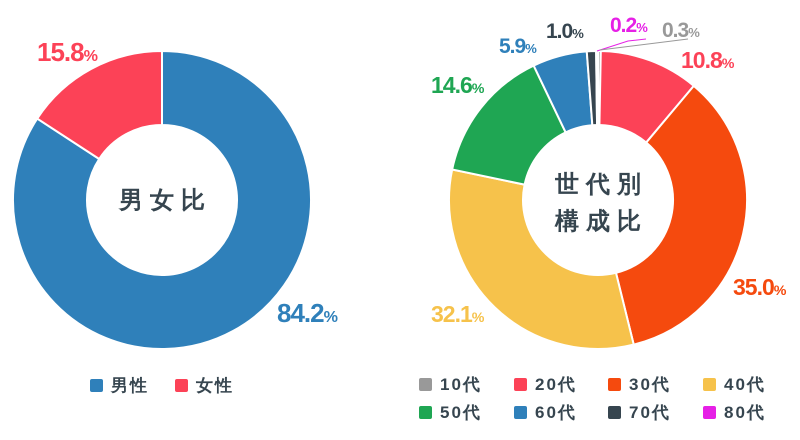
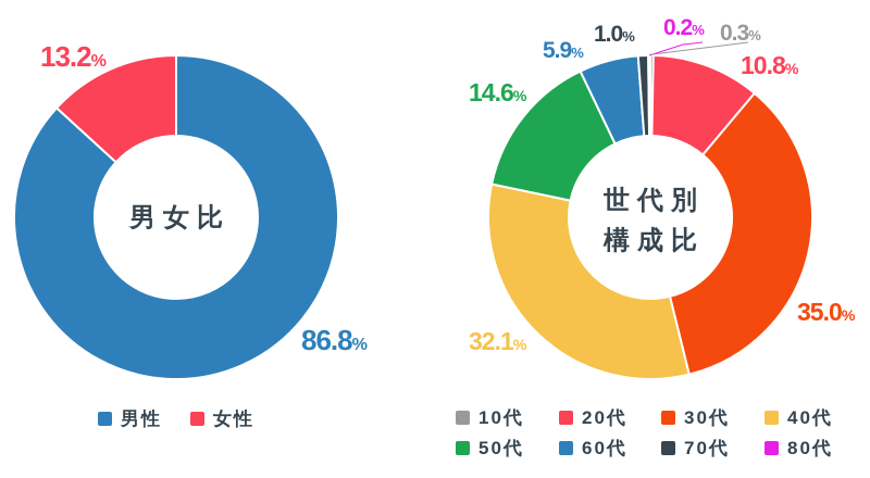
男女比/男性: 84.2 -> 86.8
男女比/女性: 15.8 -> 13.2
